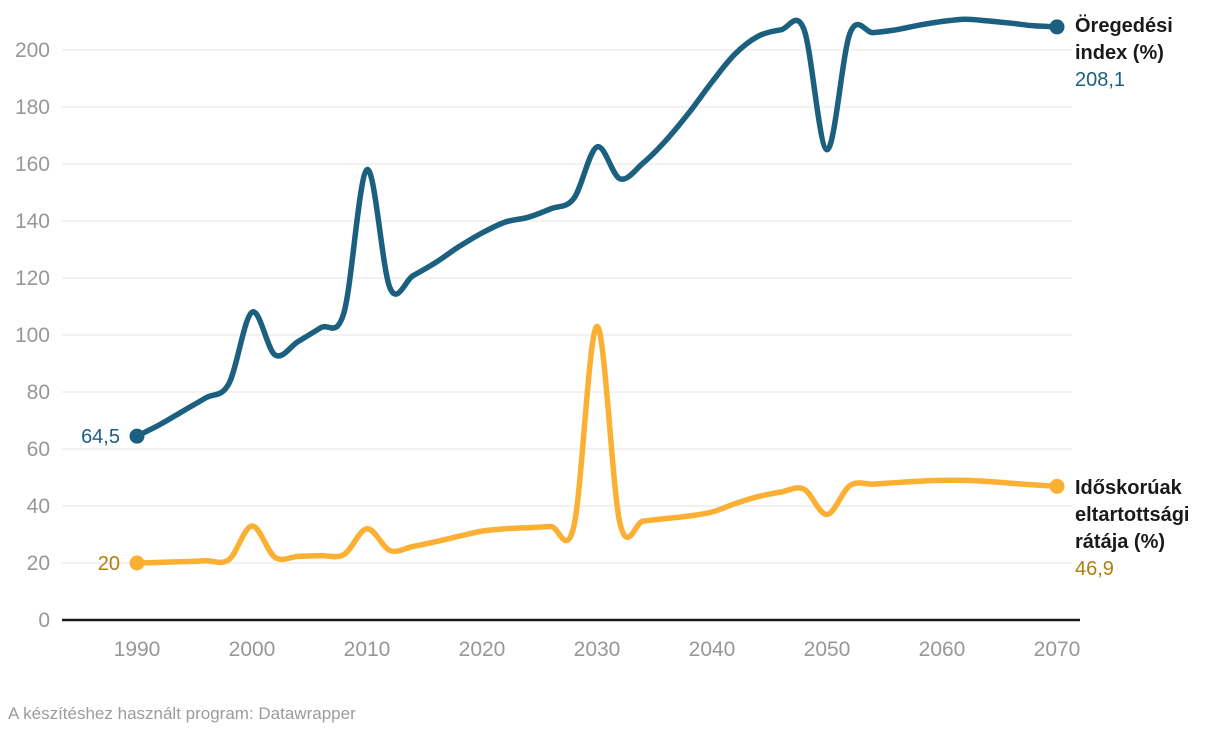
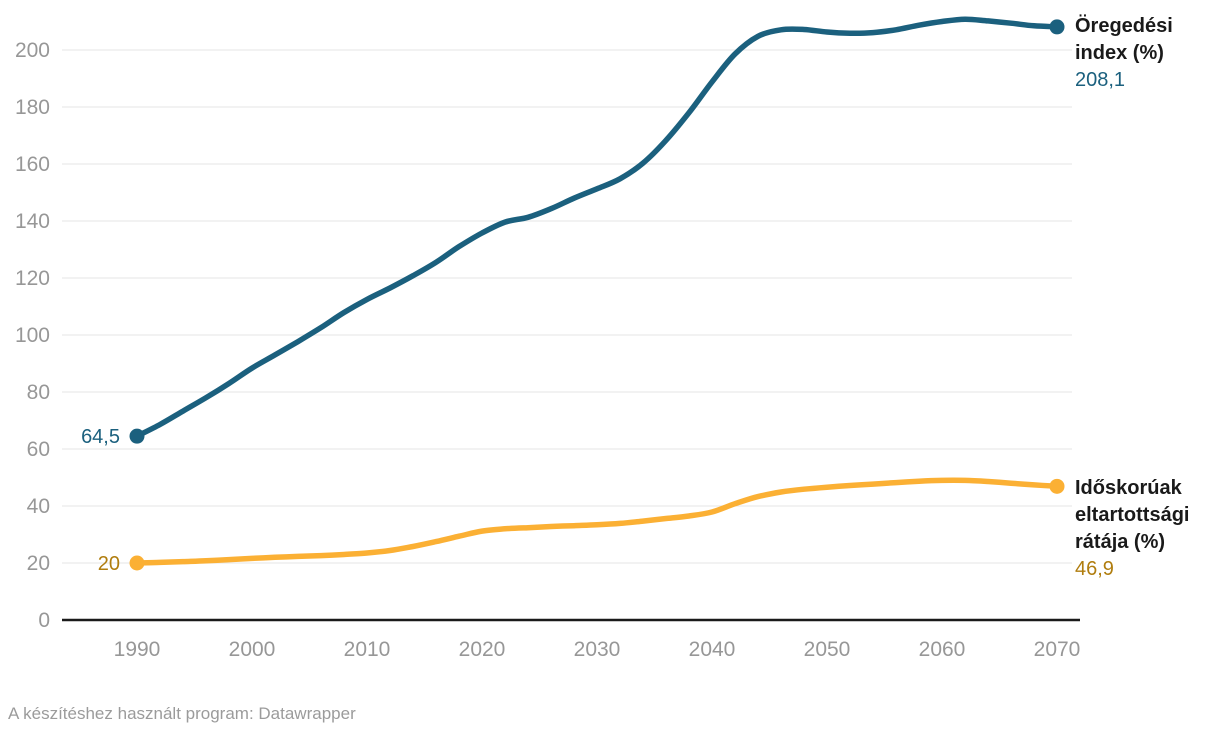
Öregedési index (%)/2000: 108 -> 88
Időskorúak eltartottsági rátája (%)/2000: 33 -> 22
Öregedési index (%)/2010: 158 -> 112
Időskorúak eltartottsági rátája (%)/2010: 32 -> 24
Öregedési index (%)/2030: 166 -> 151
Időskorúak eltartottsági rátája (%)/2030: 103 -> 33
Öregedési index (%)/2050: 165 -> 206
Időskorúak eltartottsági rátája (%)/2050: 37 -> 47
